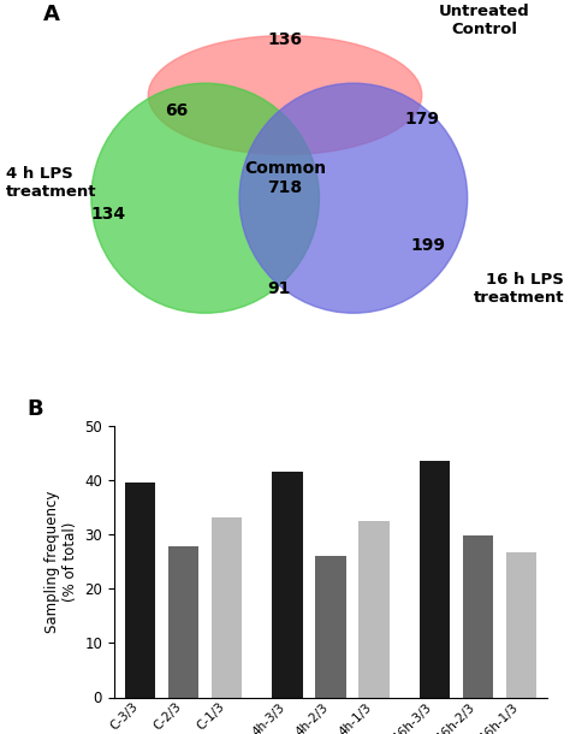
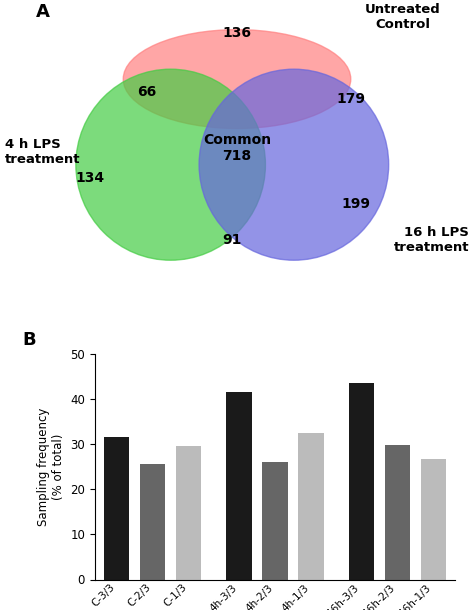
C-3/3: 39.5 -> 31.5
C-2/3: 27.8 -> 25.5
C-1/3: 33.2 -> 29.5
